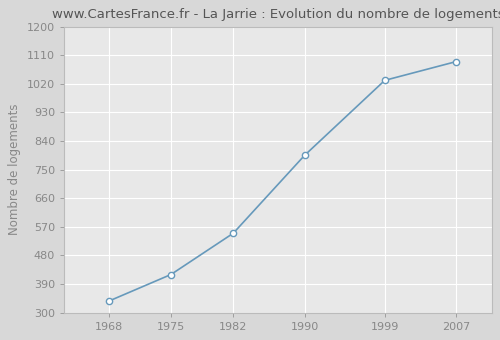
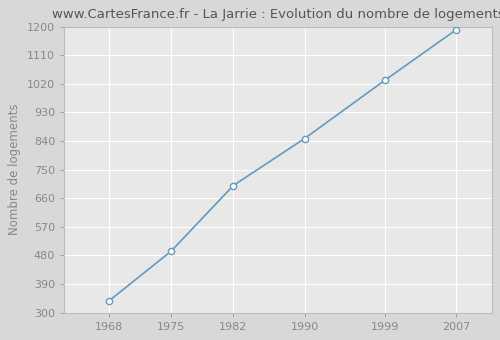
1975: 420 -> 493
1982: 550 -> 700
1990: 795 -> 848
2007: 1090 -> 1190
